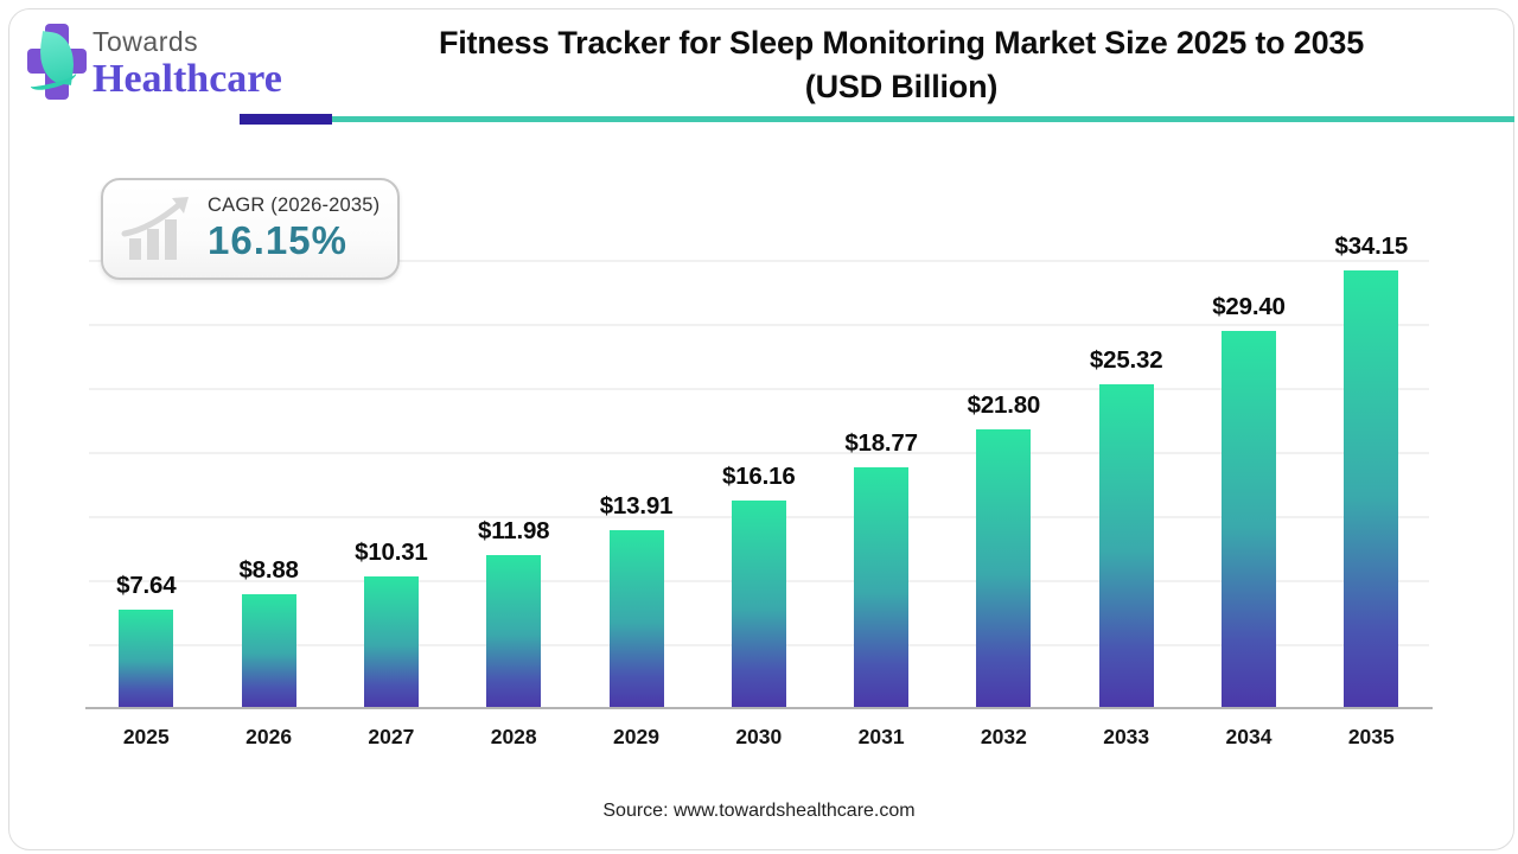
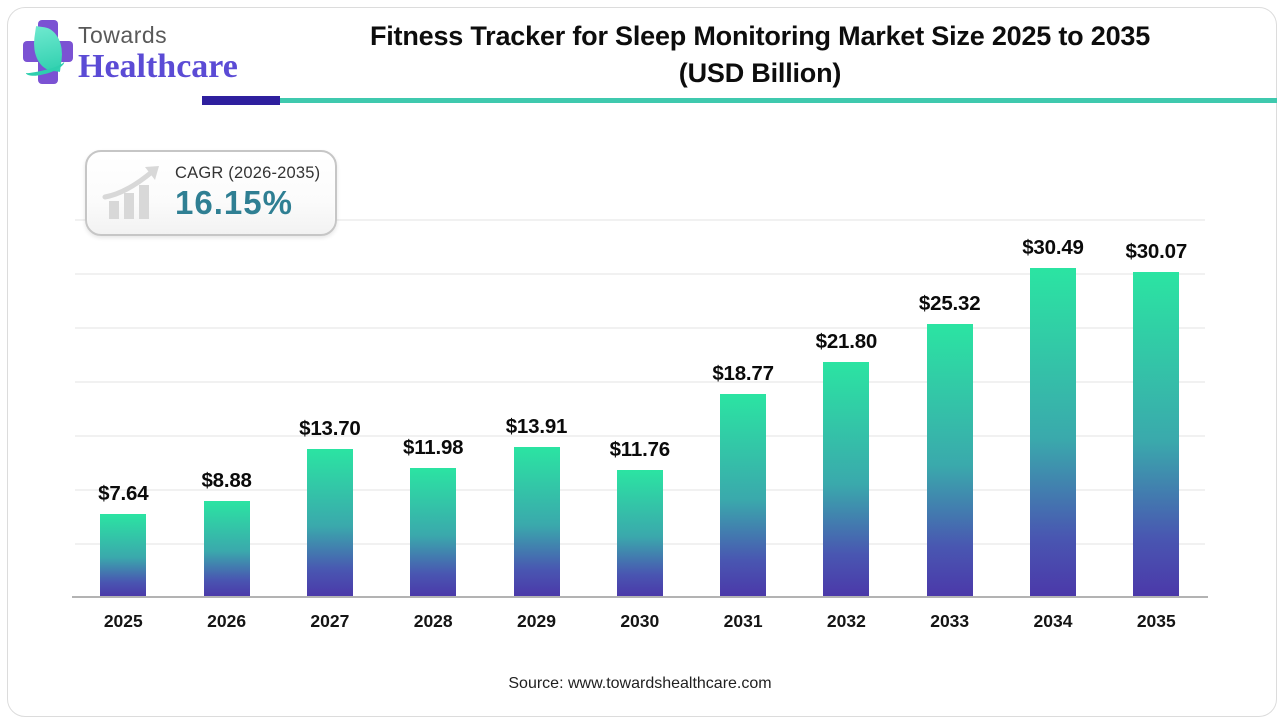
2027: $10.31 -> $13.70
2030: $16.16 -> $11.76
2034: $29.40 -> $30.49
2035: $34.15 -> $30.07
